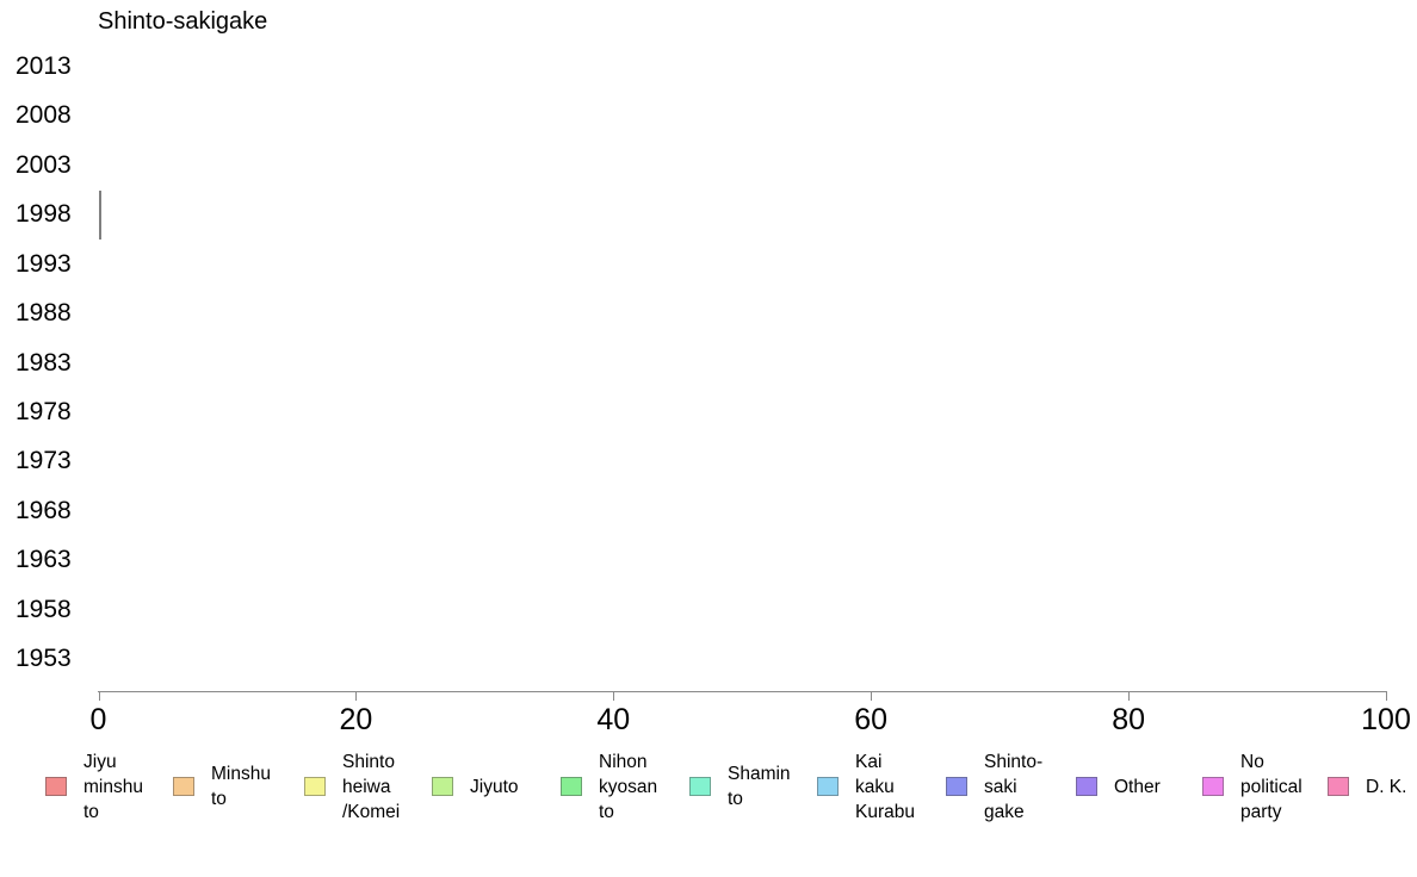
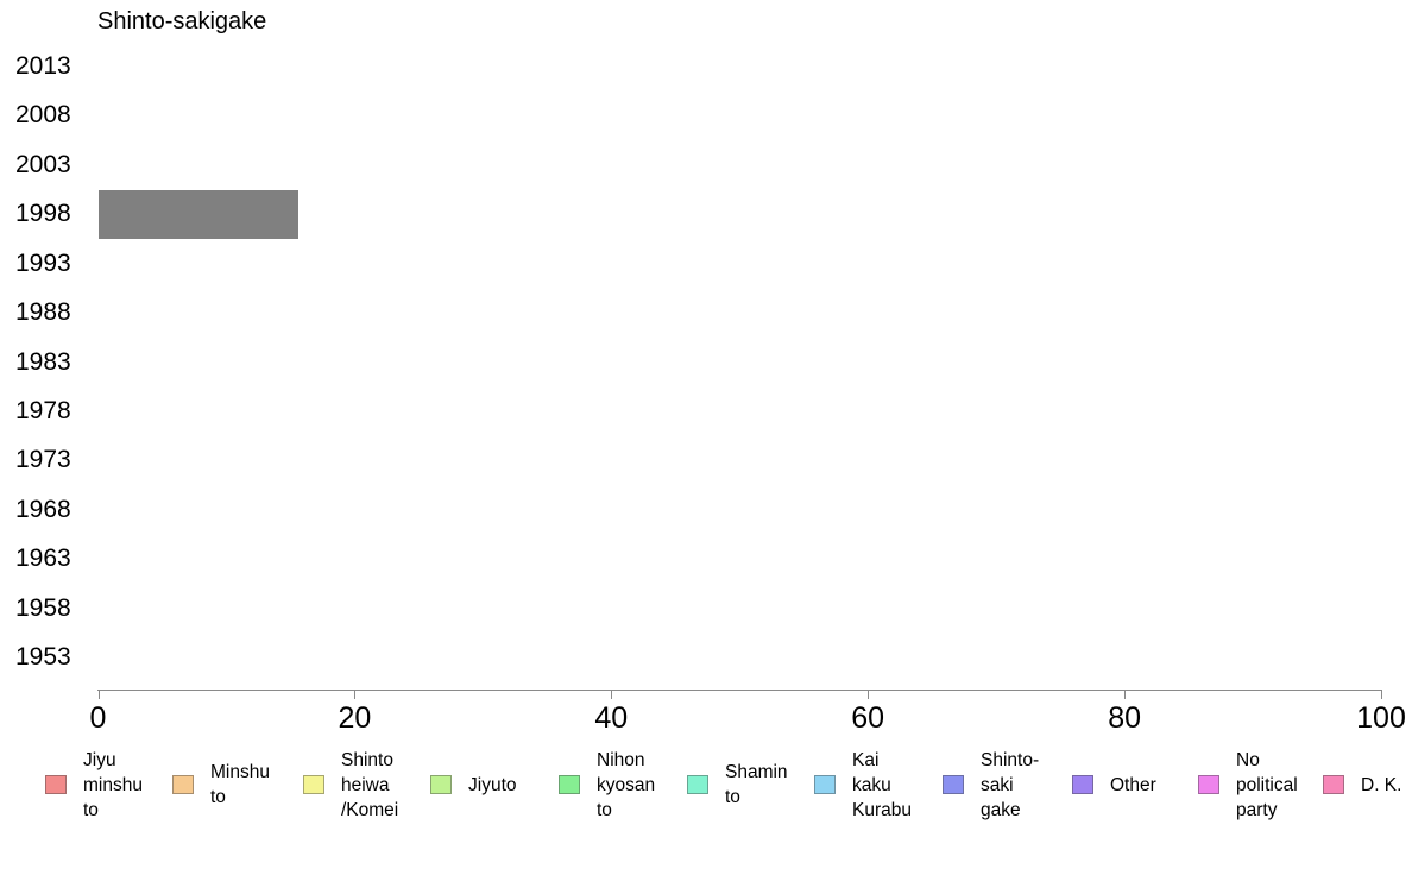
1998: 0.2 -> 15.6
